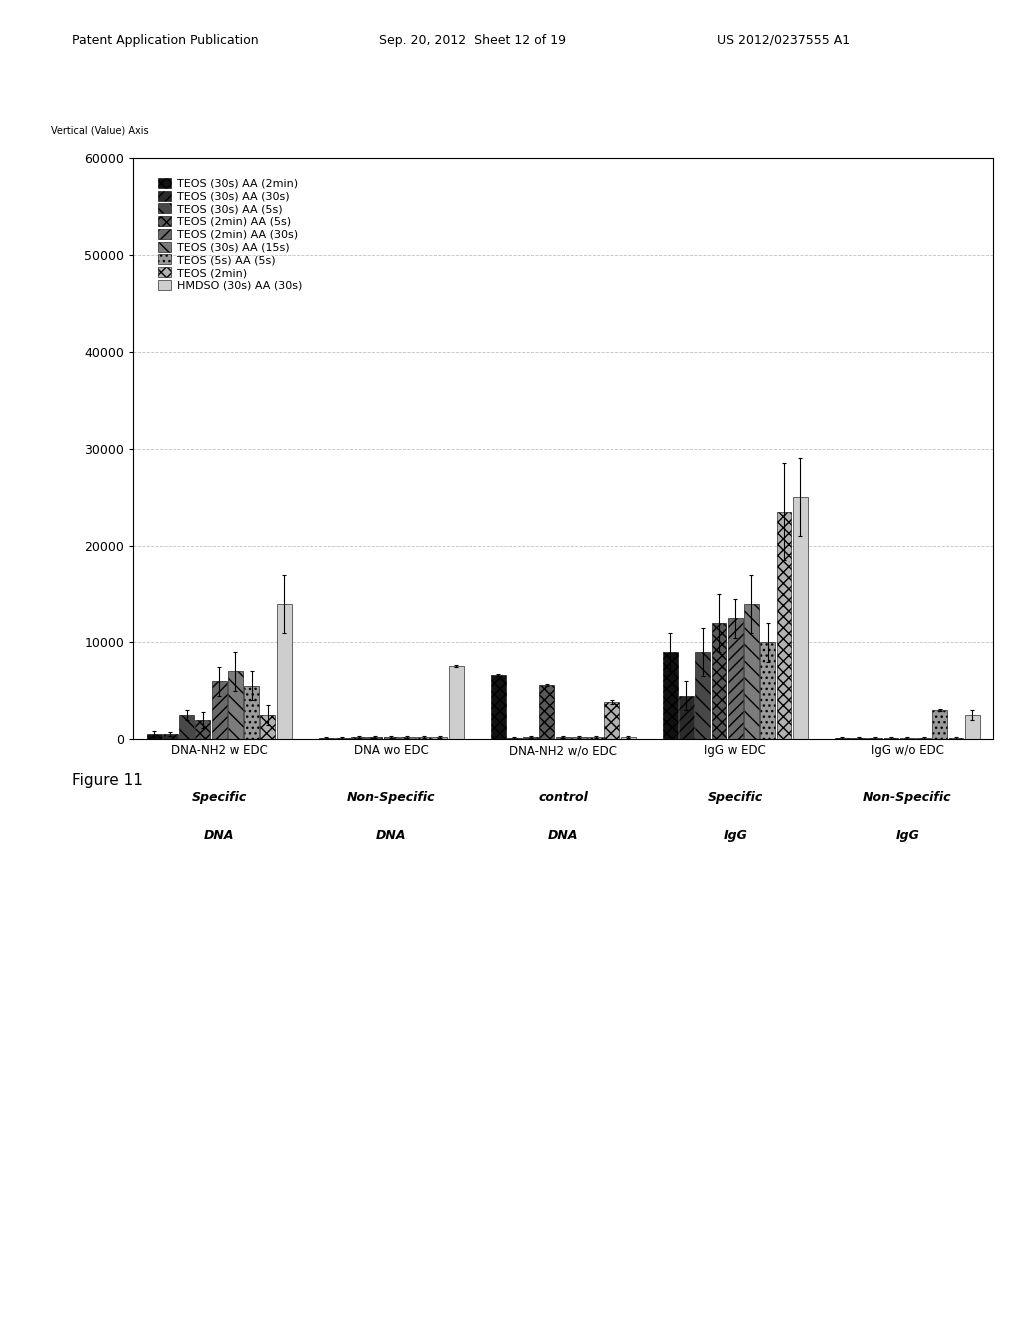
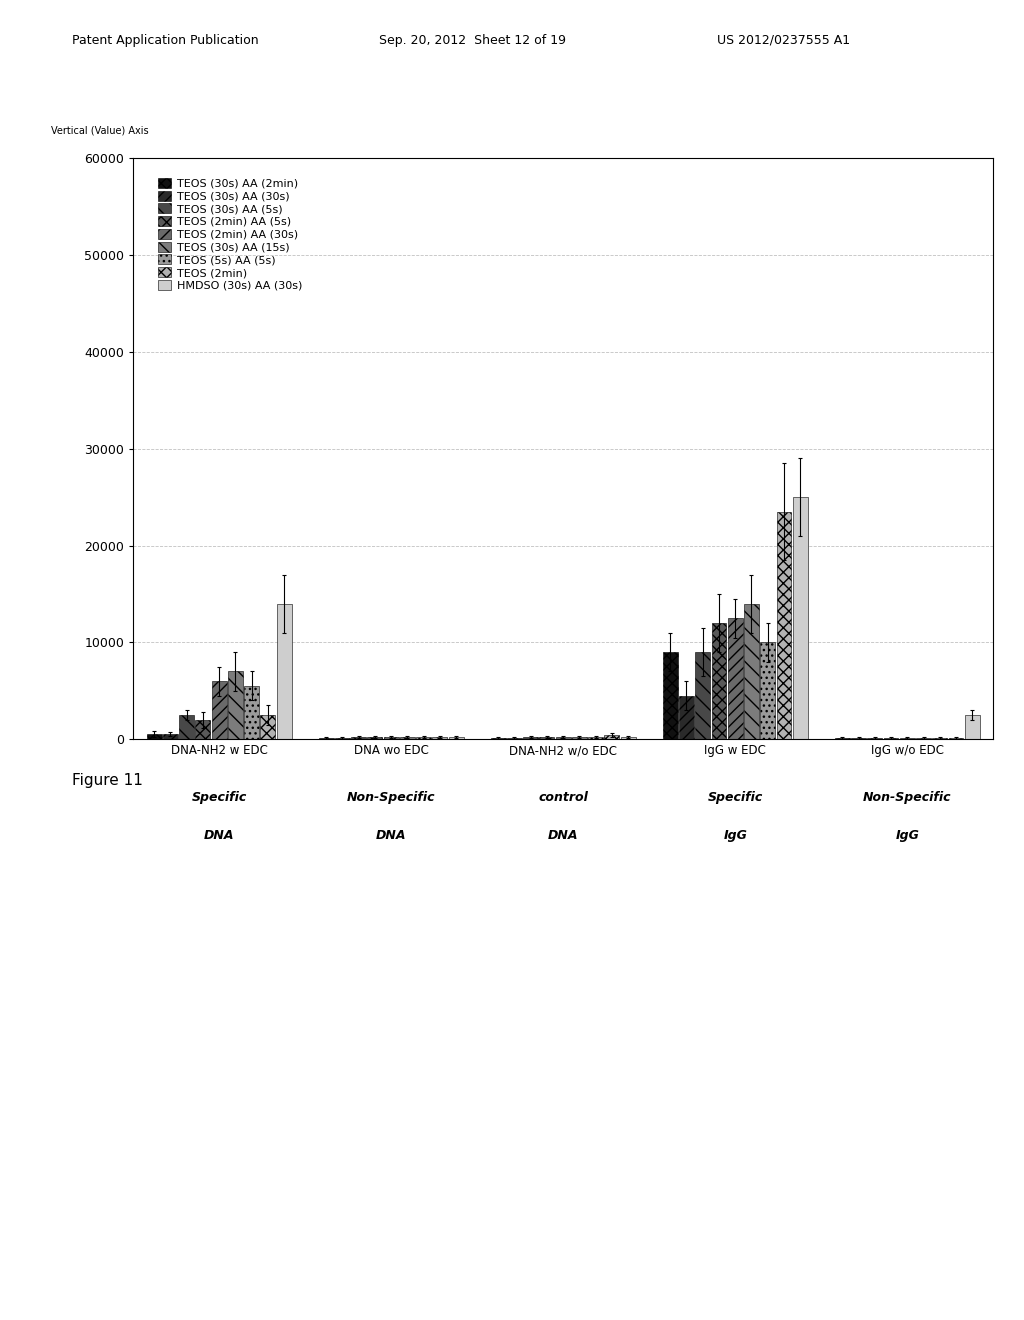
HMDSO (30s) AA (30s)/DNA wo EDC: 7600 -> 200
TEOS (30s) AA (2min)/DNA-NH2 w/o EDC: 6600 -> 200
TEOS (2min) AA (5s)/DNA-NH2 w/o EDC: 5600 -> 200
TEOS (2min)/DNA-NH2 w/o EDC: 3800 -> 400
TEOS (5s) AA (5s)/IgG w/o EDC: 3000 -> 200
